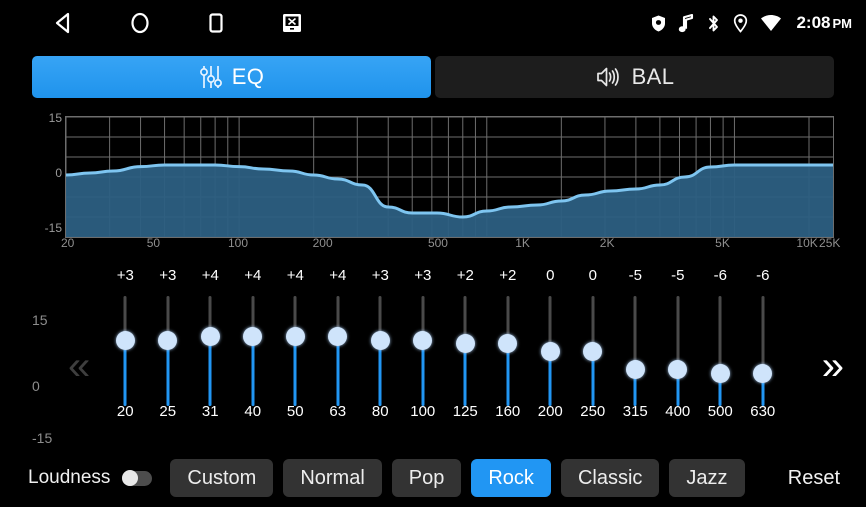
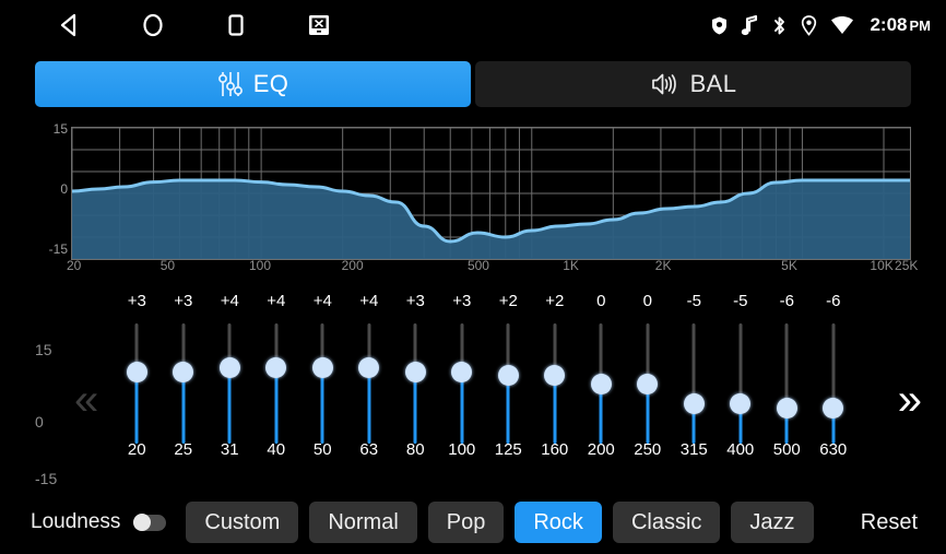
500: -9 -> -11
